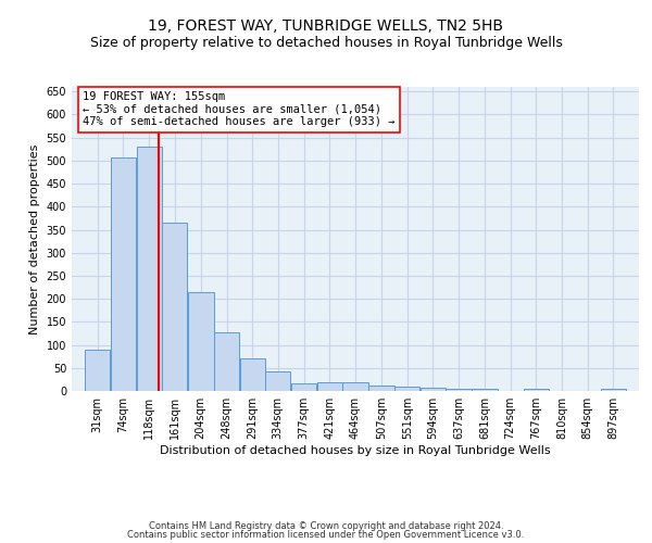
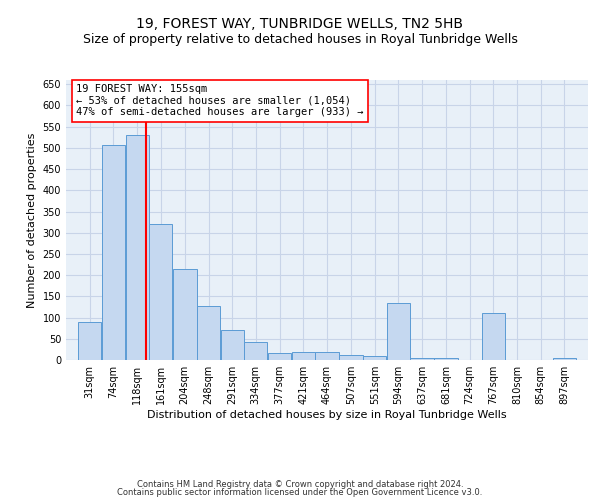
161sqm: 365 -> 320
594sqm: 6 -> 135
767sqm: 5 -> 110
